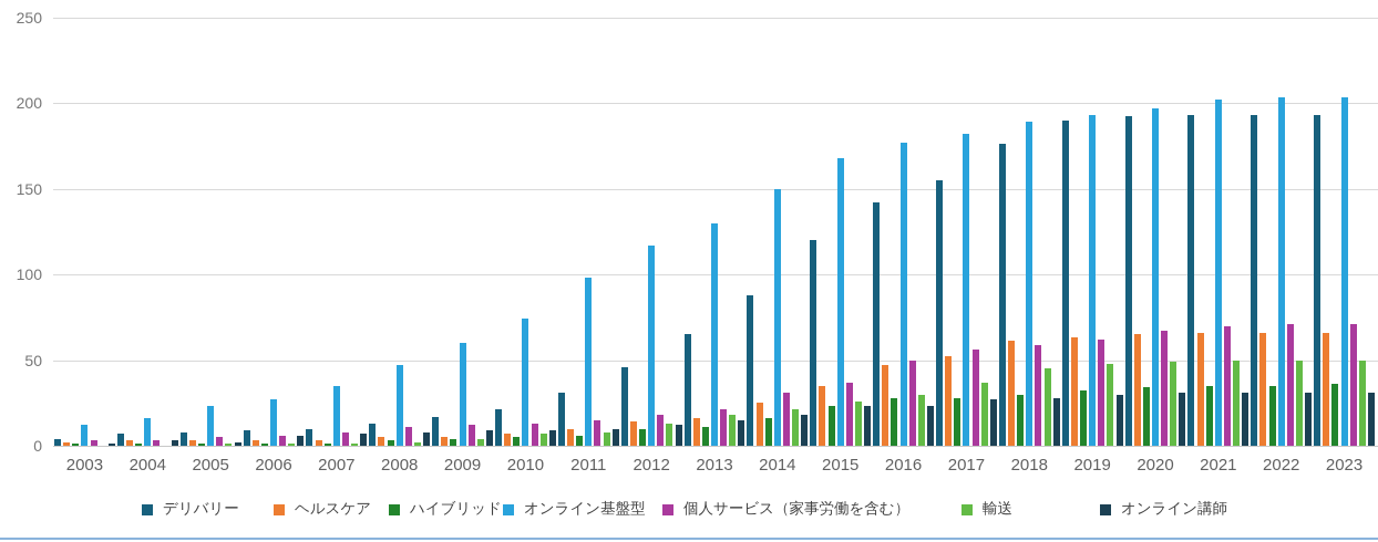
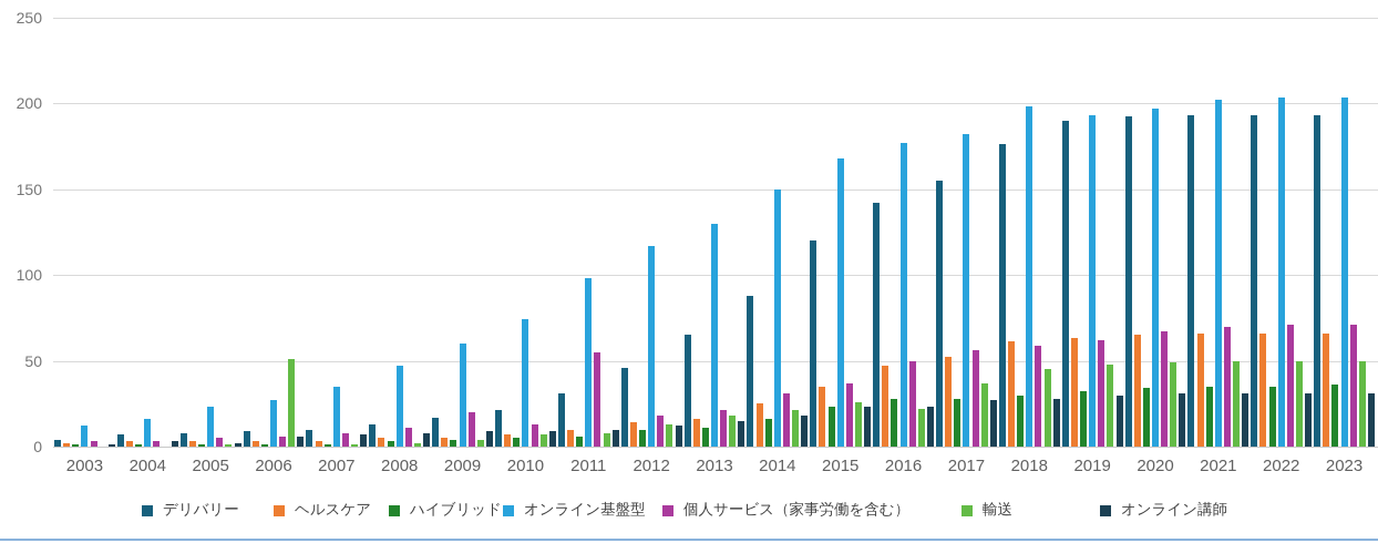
輸送/2006: 1 -> 51
個人サービス（家事労働を含む）/2009: 12 -> 20
個人サービス（家事労働を含む）/2011: 15 -> 55
輸送/2016: 30 -> 22
オンライン基盤型/2018: 189 -> 198
